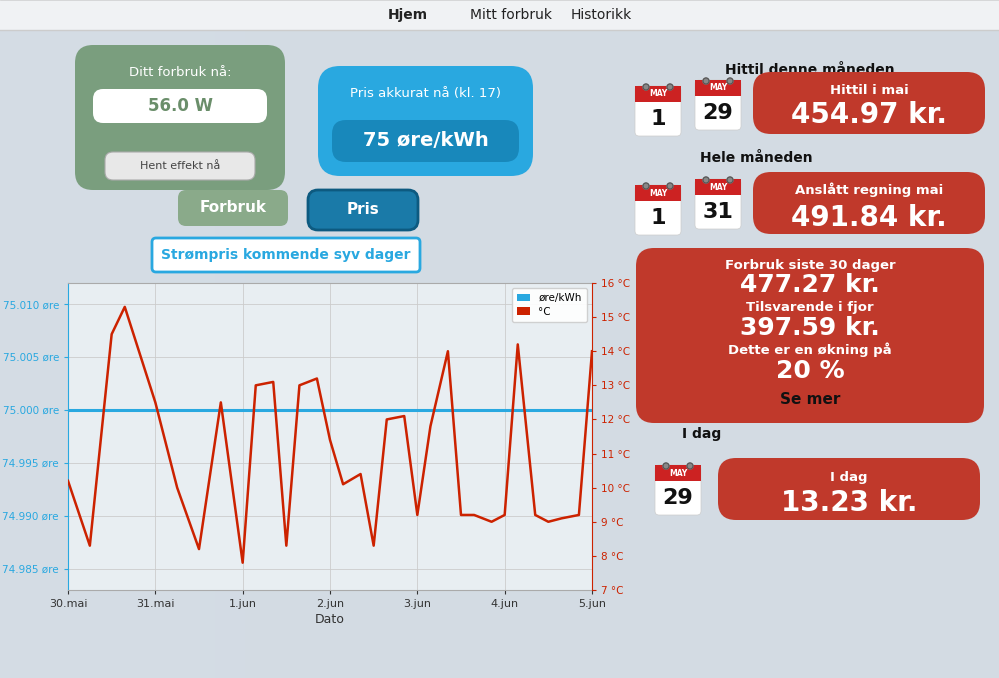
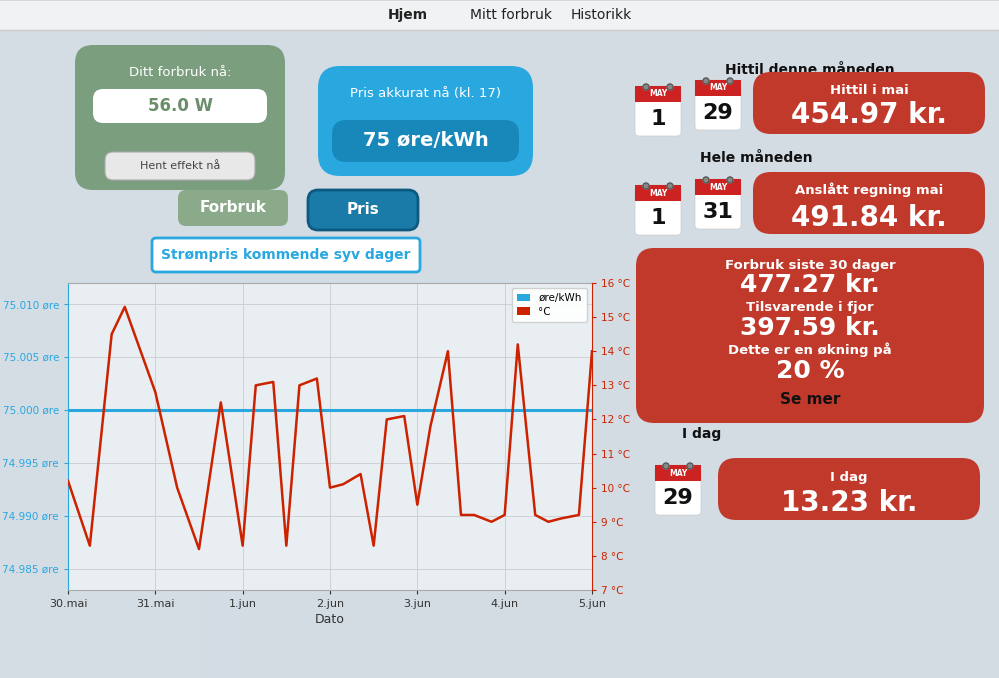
°C/31.mai: 12.5 °C -> 12.8 °C
°C/1.jun: 7.8 °C -> 8.3 °C
°C/2.jun: 11.4 °C -> 10.0 °C
°C/3.jun: 9.2 °C -> 9.5 °C
